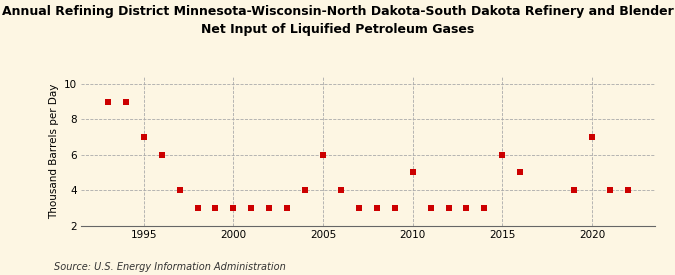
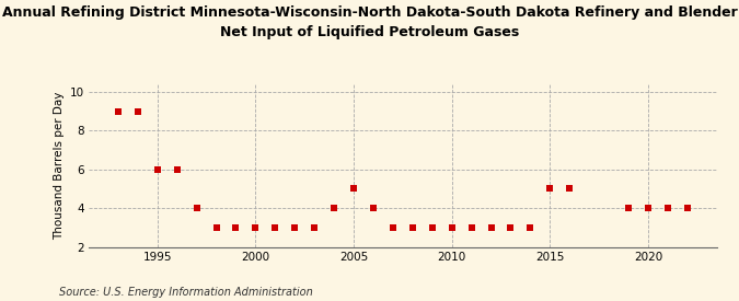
1995: 7 -> 6
2005: 6 -> 5
2010: 5 -> 3
2015: 6 -> 5
2020: 7 -> 4
